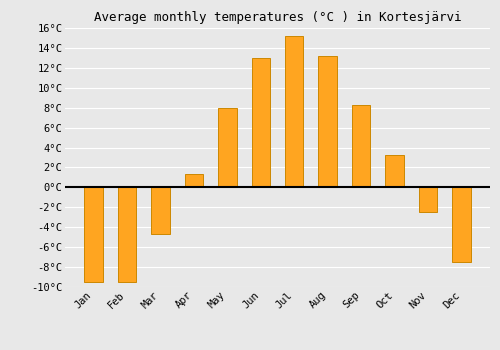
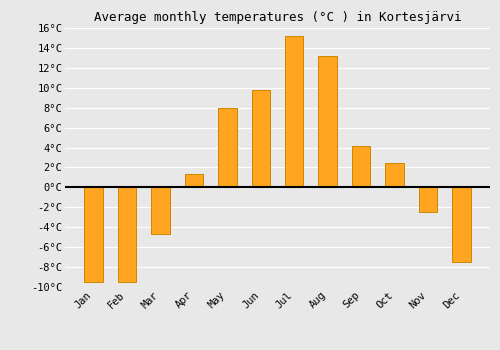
Jun: 13.0°C -> 9.8°C
Sep: 8.3°C -> 4.2°C
Oct: 3.3°C -> 2.4°C
